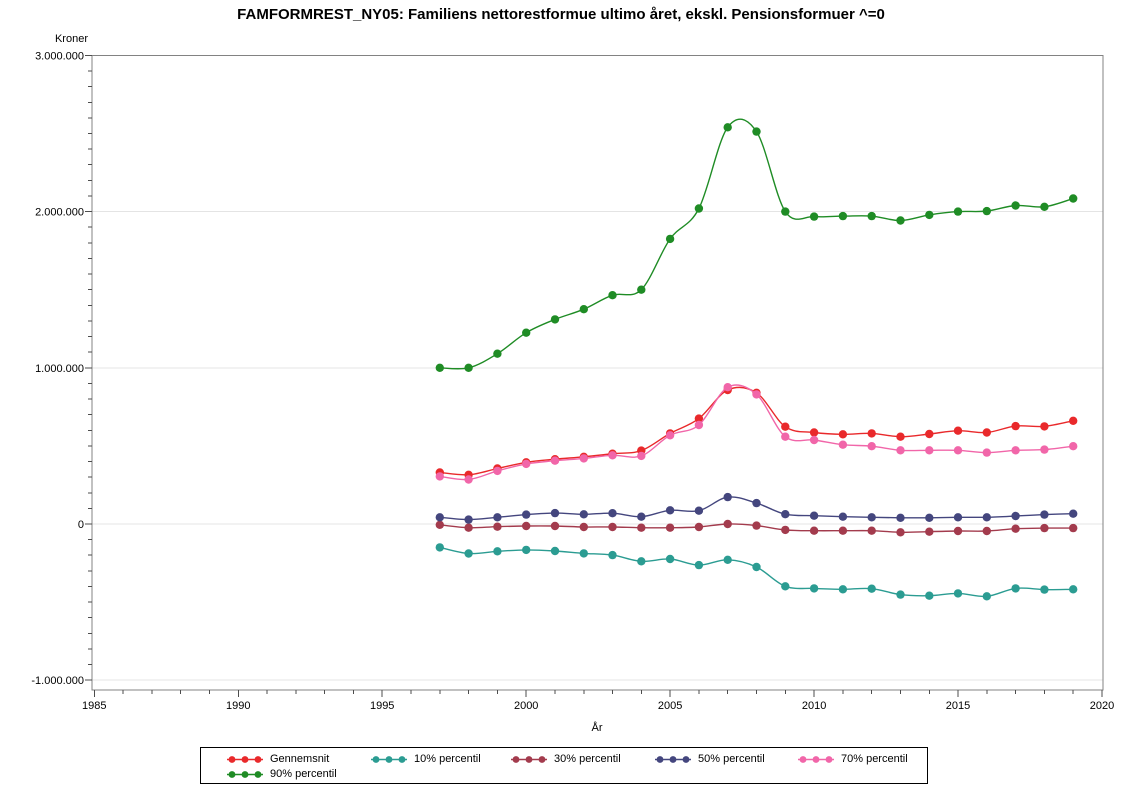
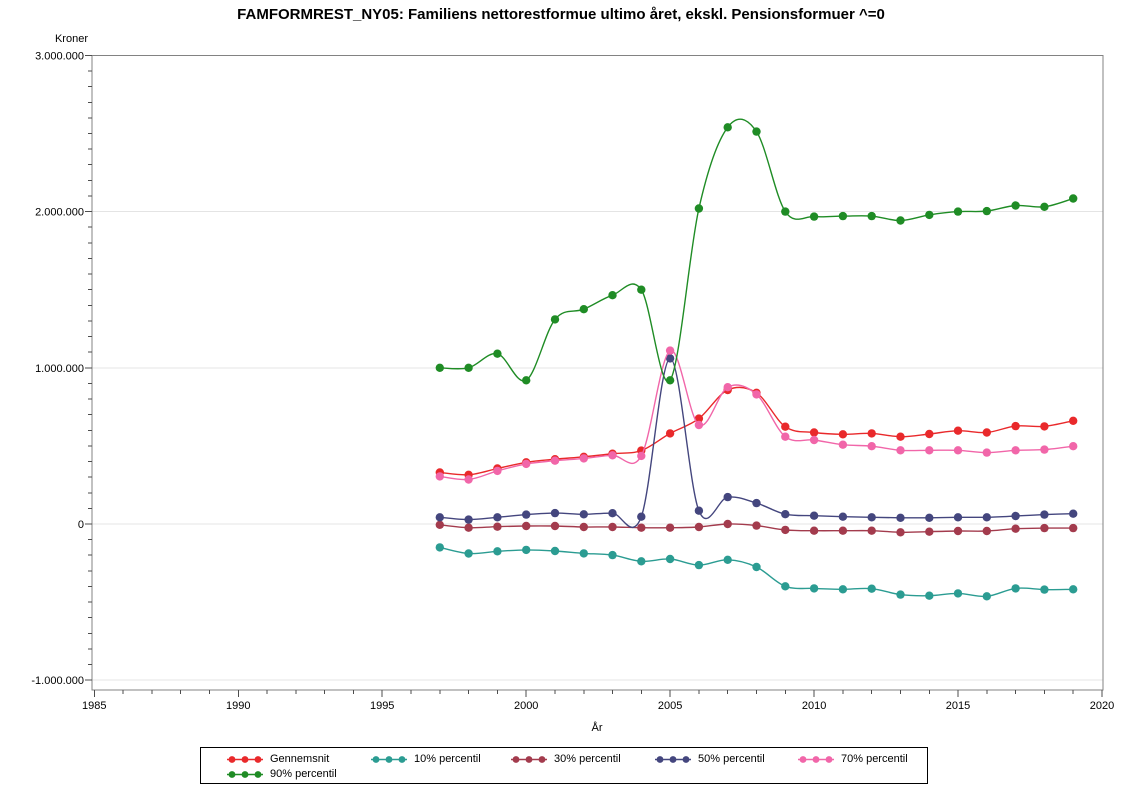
90% percentil/2000: 1220000 -> 920000
50% percentil/2005: 90000 -> 1060000
70% percentil/2005: 570000 -> 1110000
90% percentil/2005: 1820000 -> 920000
